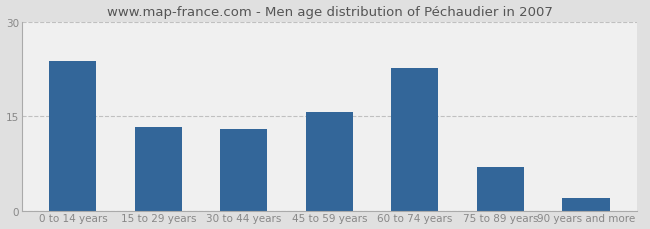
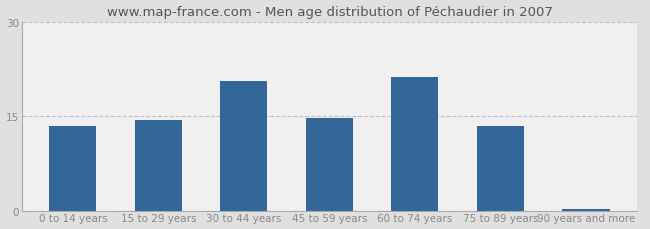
0 to 14 years: 23.8 -> 13.5
15 to 29 years: 13.2 -> 14.3
30 to 44 years: 13.0 -> 20.5
45 to 59 years: 15.6 -> 14.7
60 to 74 years: 22.6 -> 21.2
75 to 89 years: 7.0 -> 13.5
90 years and more: 2.0 -> 0.3
